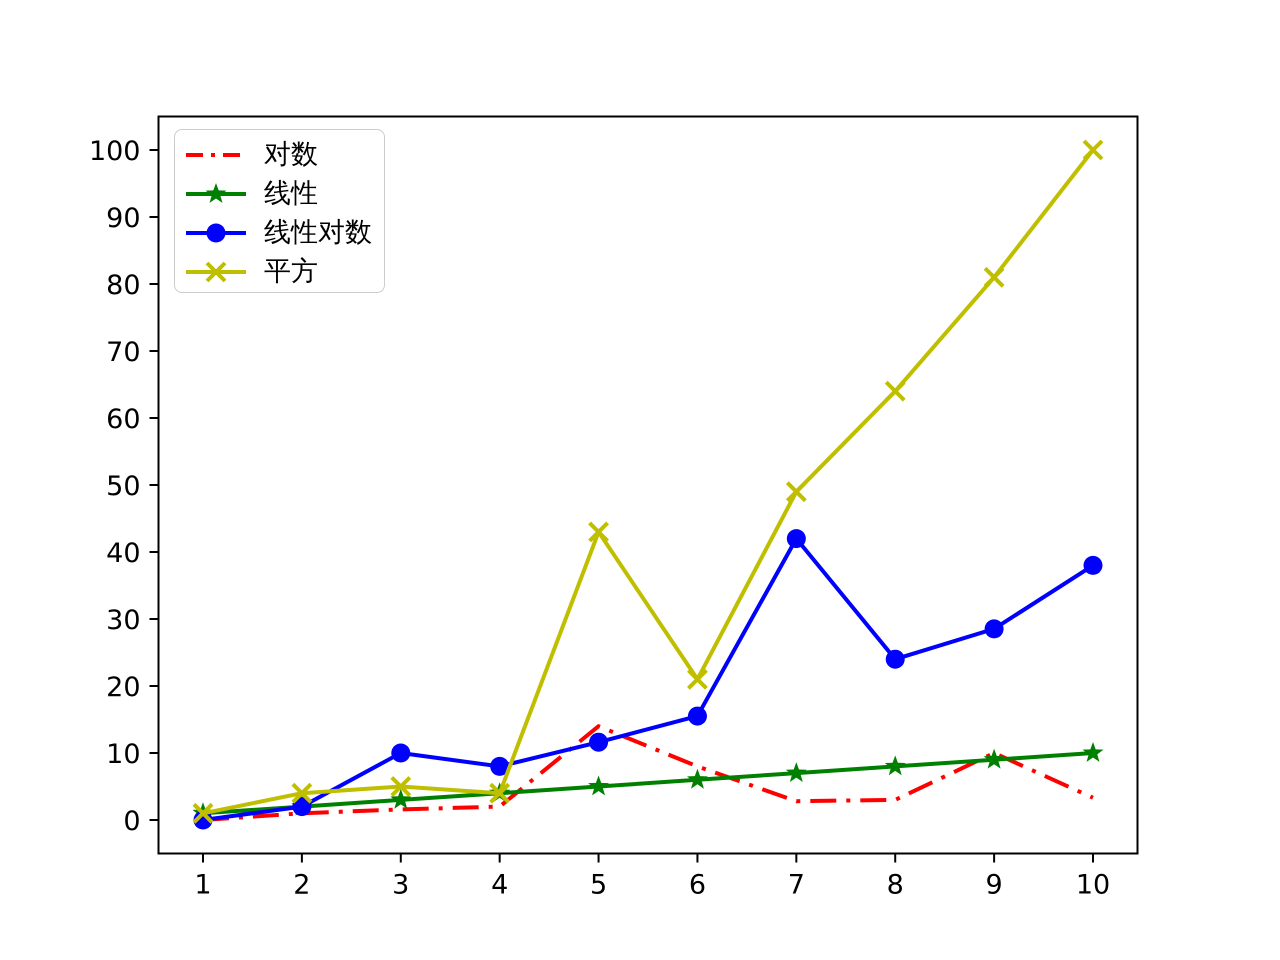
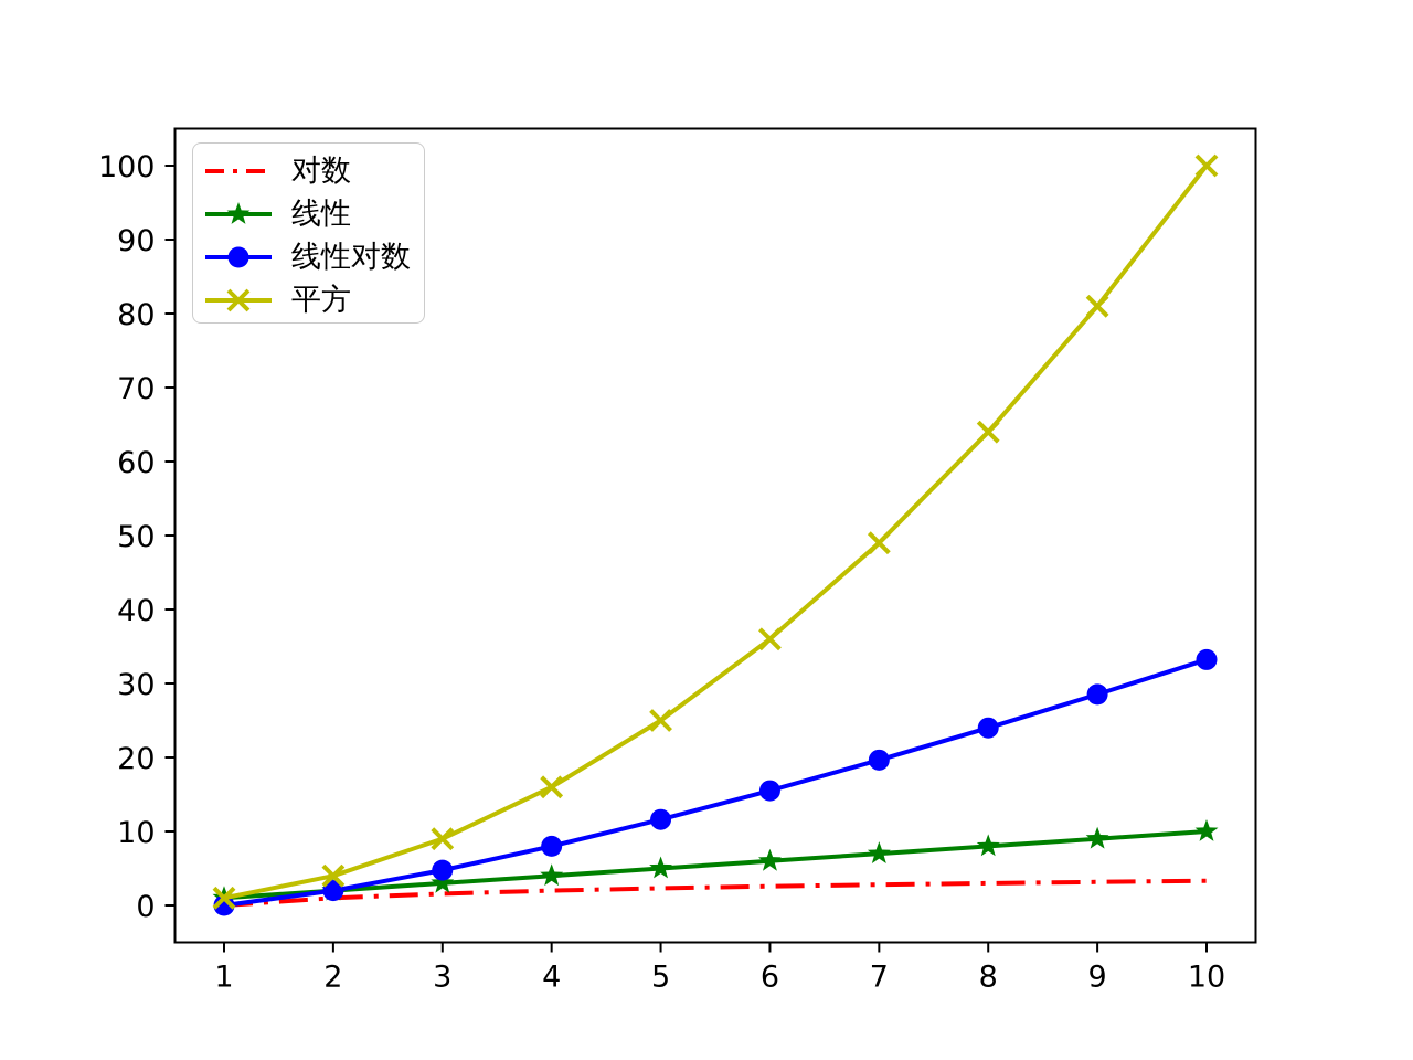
线性对数/3: 10 -> 5
平方/3: 5 -> 9
平方/4: 4 -> 16
对数/5: 14 -> 2
平方/5: 43 -> 25
对数/6: 8 -> 3
平方/6: 21 -> 36
线性对数/7: 42 -> 20
对数/9: 10 -> 3
线性对数/10: 38 -> 33
